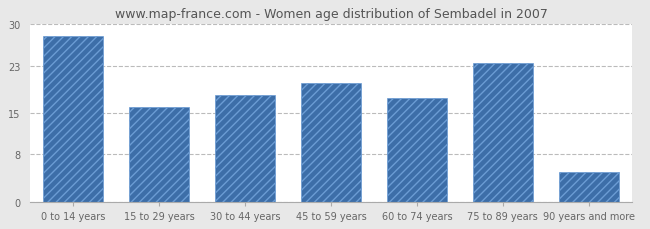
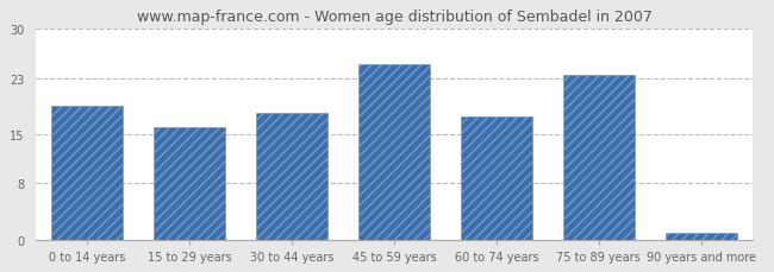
0 to 14 years: 28.0 -> 19.0
45 to 59 years: 20.0 -> 25.0
90 years and more: 5.0 -> 1.0
